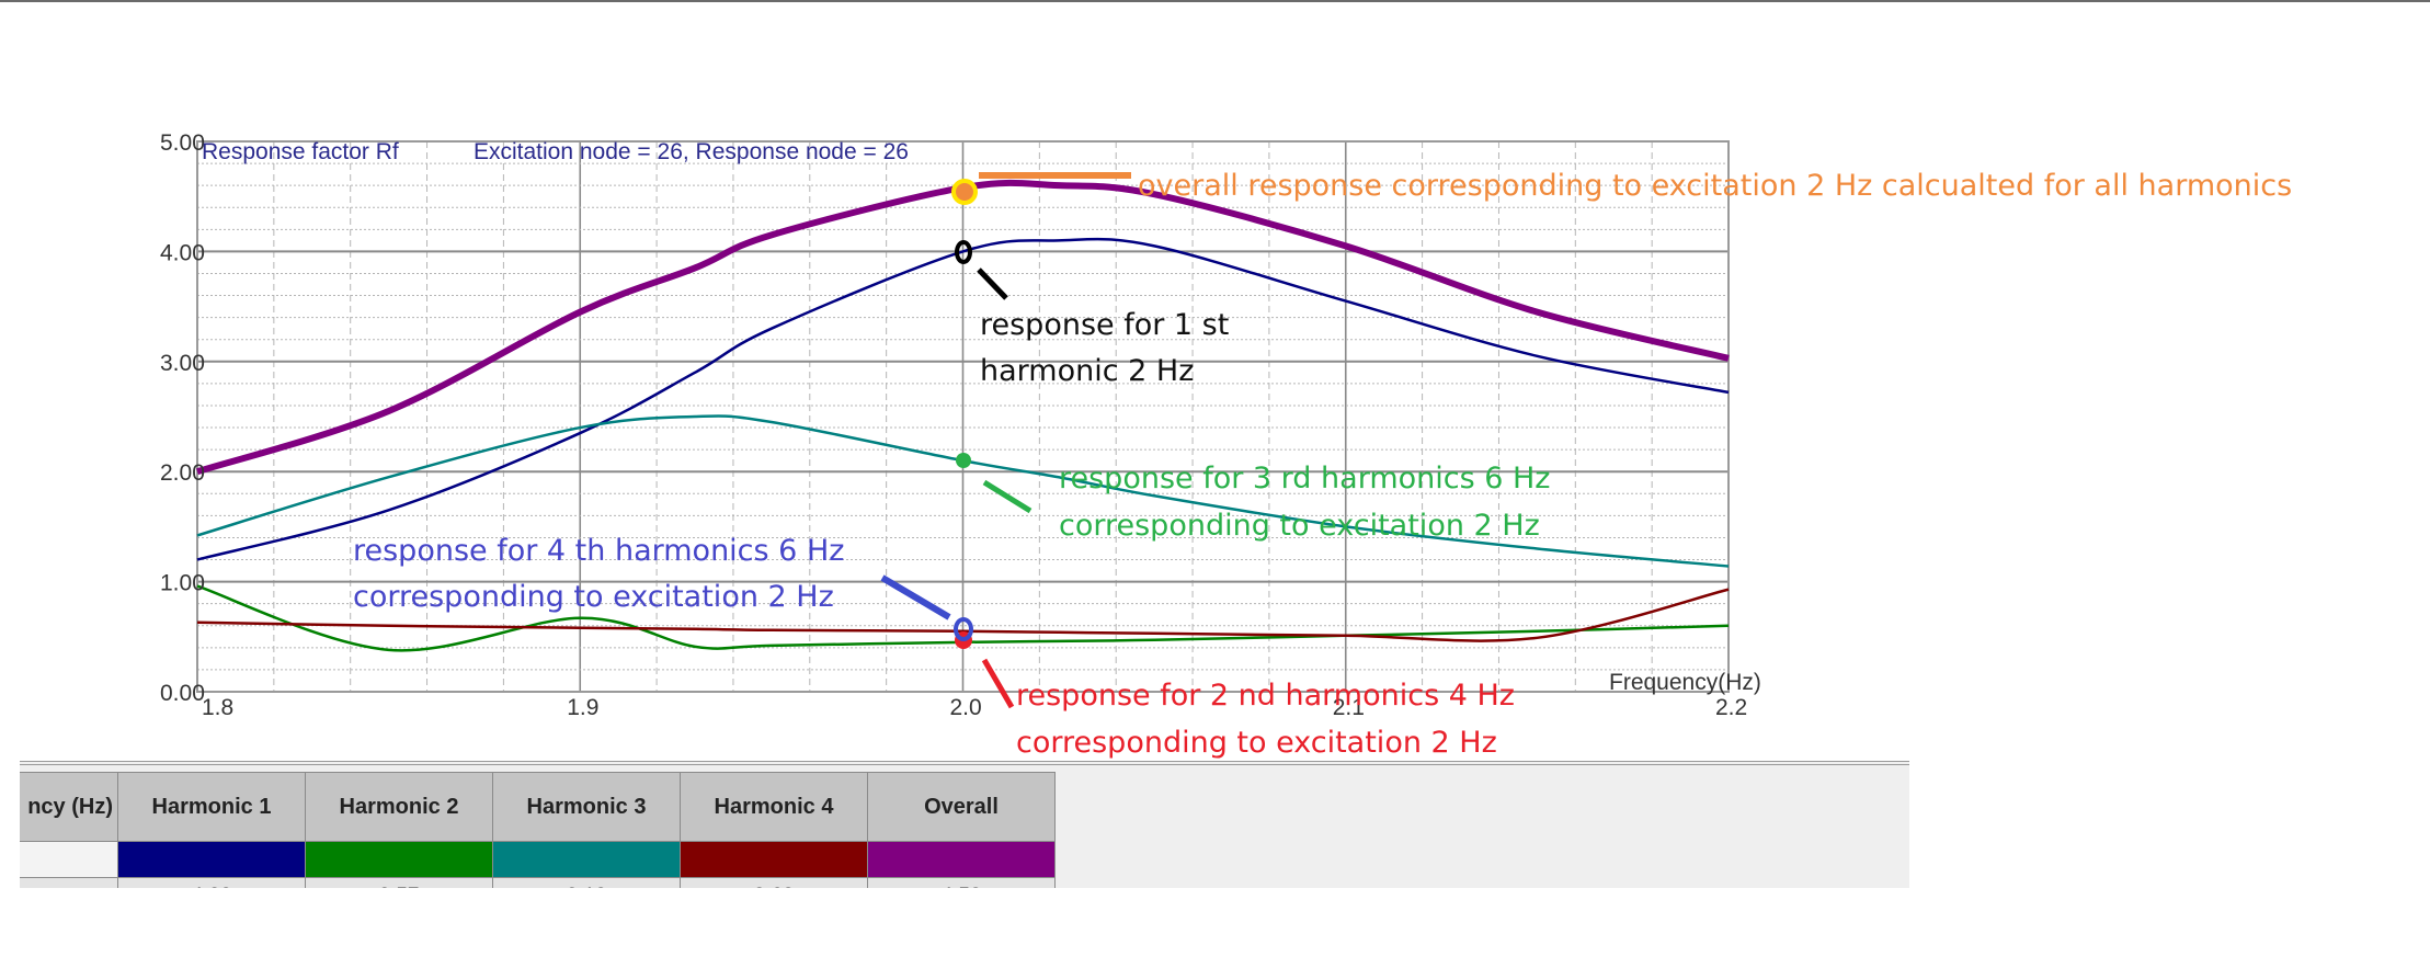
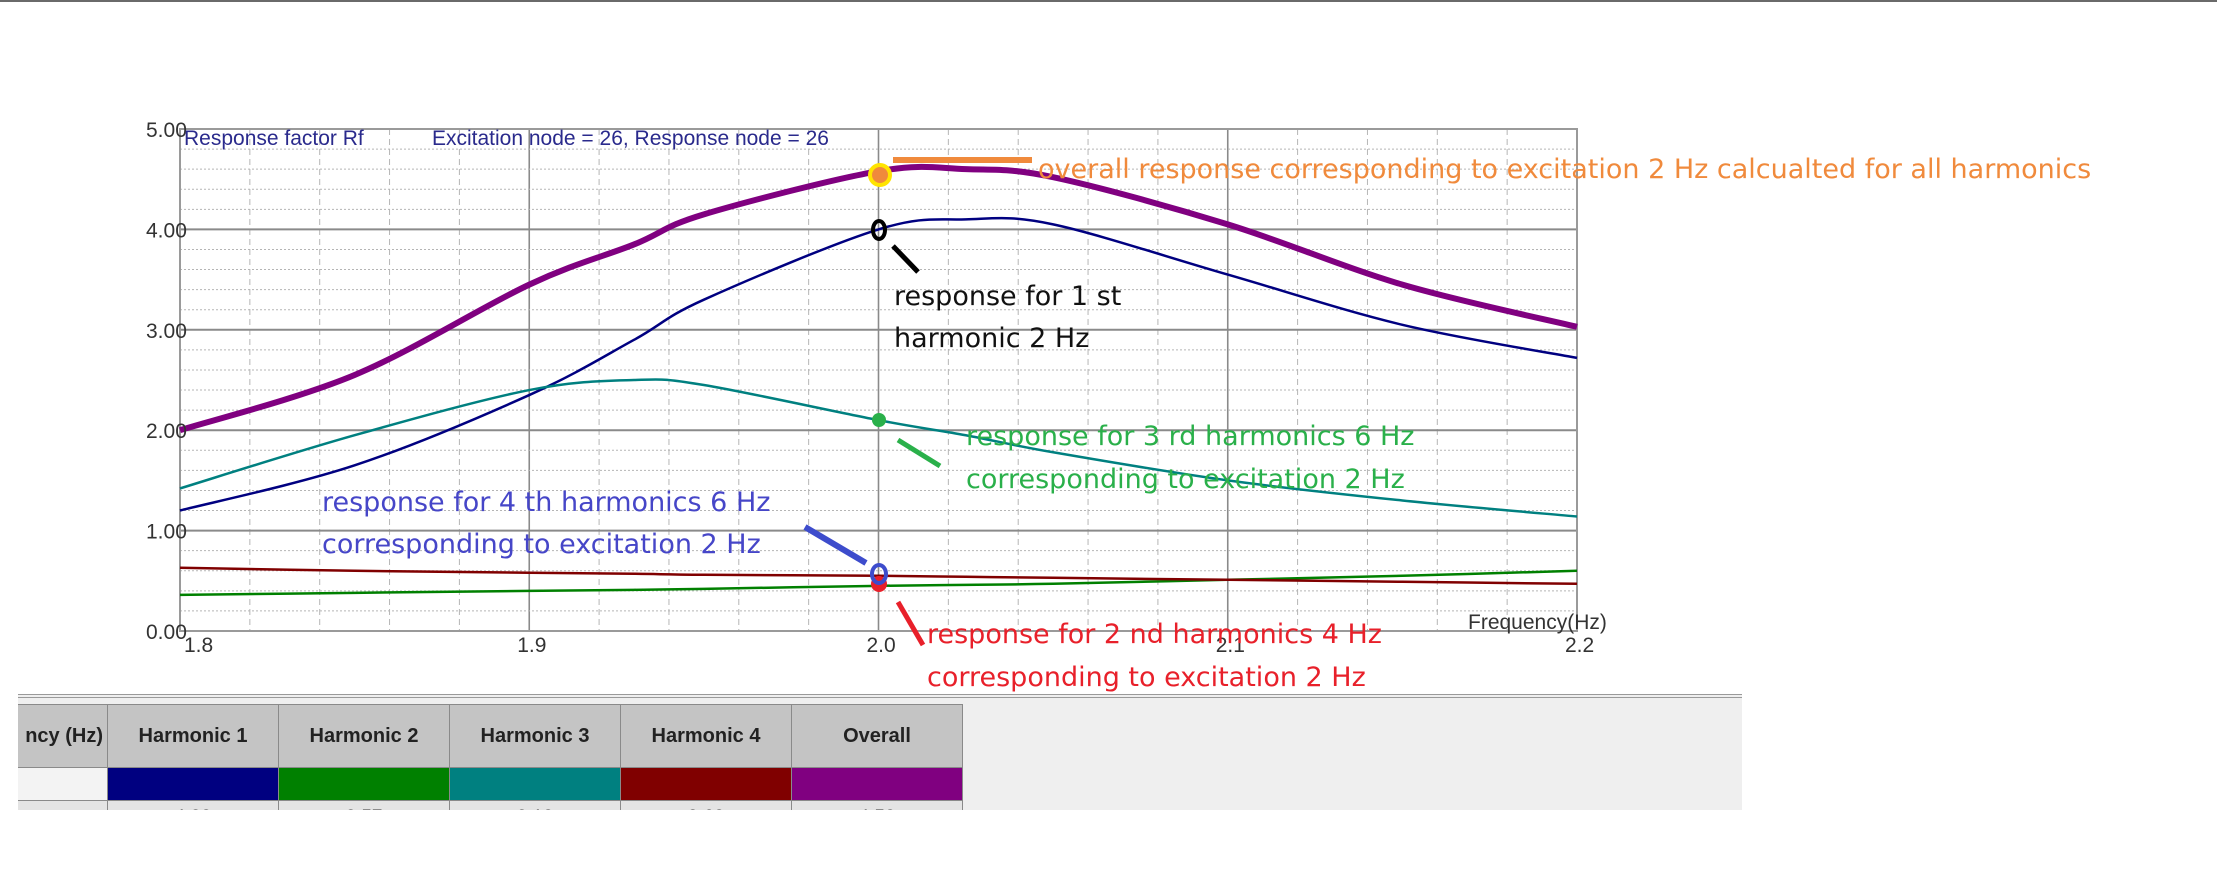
Harmonic 2/1.8: 0.96 -> 0.36
Harmonic 2/1.9: 0.67 -> 0.40
Harmonic 4/2.2: 0.93 -> 0.47
